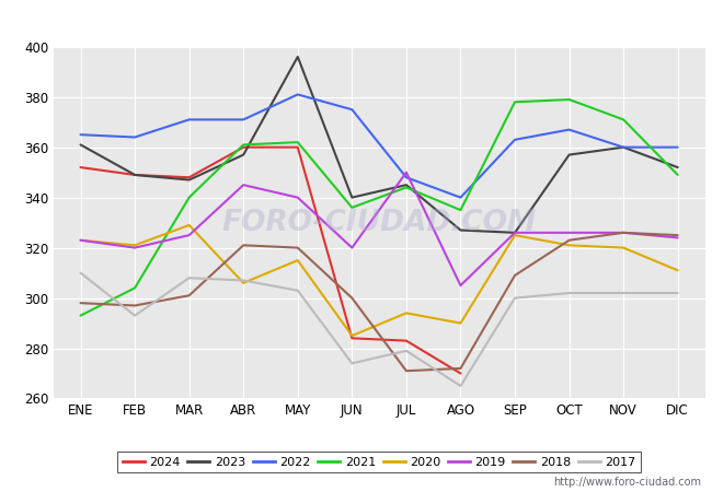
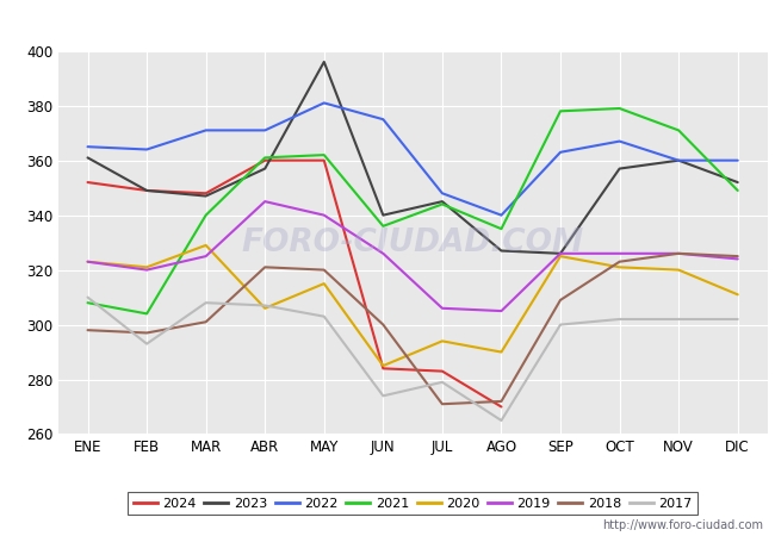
2021/ENE: 293 -> 308
2019/JUN: 320 -> 326
2019/JUL: 350 -> 306
